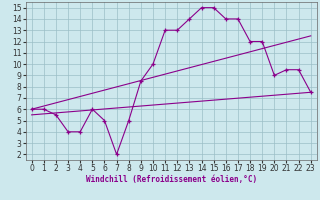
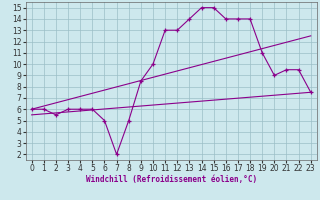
3: 4.0 -> 6.0
4: 4.0 -> 6.0
18: 12.0 -> 14.0
19: 12.0 -> 11.0
